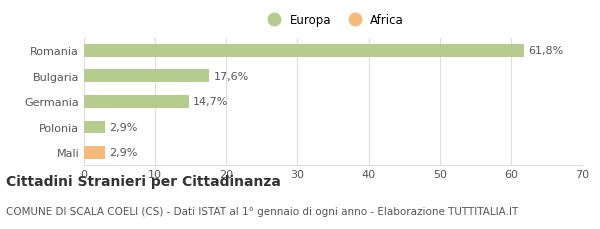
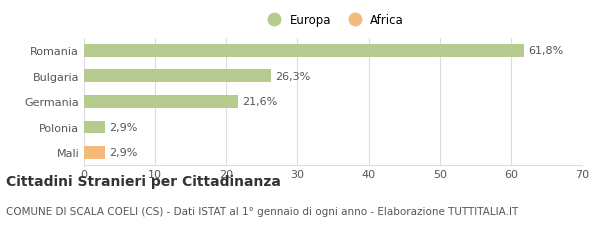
Bulgaria: 17,6% -> 26,3%
Germania: 14,7% -> 21,6%
